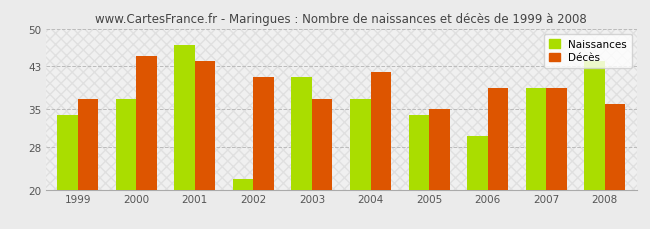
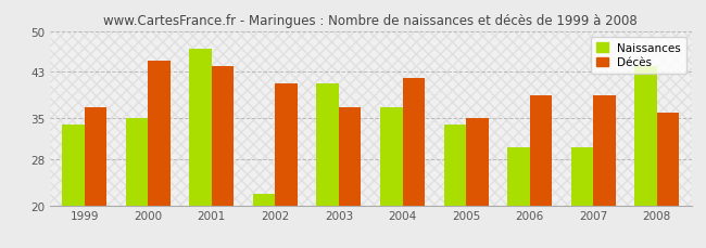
Naissances/2000: 37 -> 35
Naissances/2007: 39 -> 30
